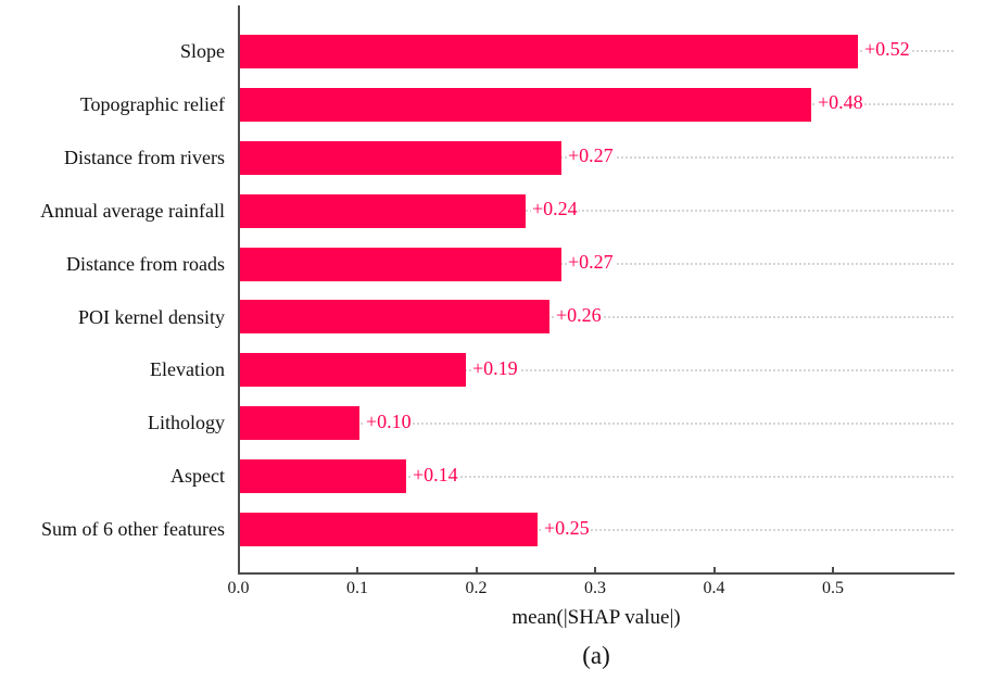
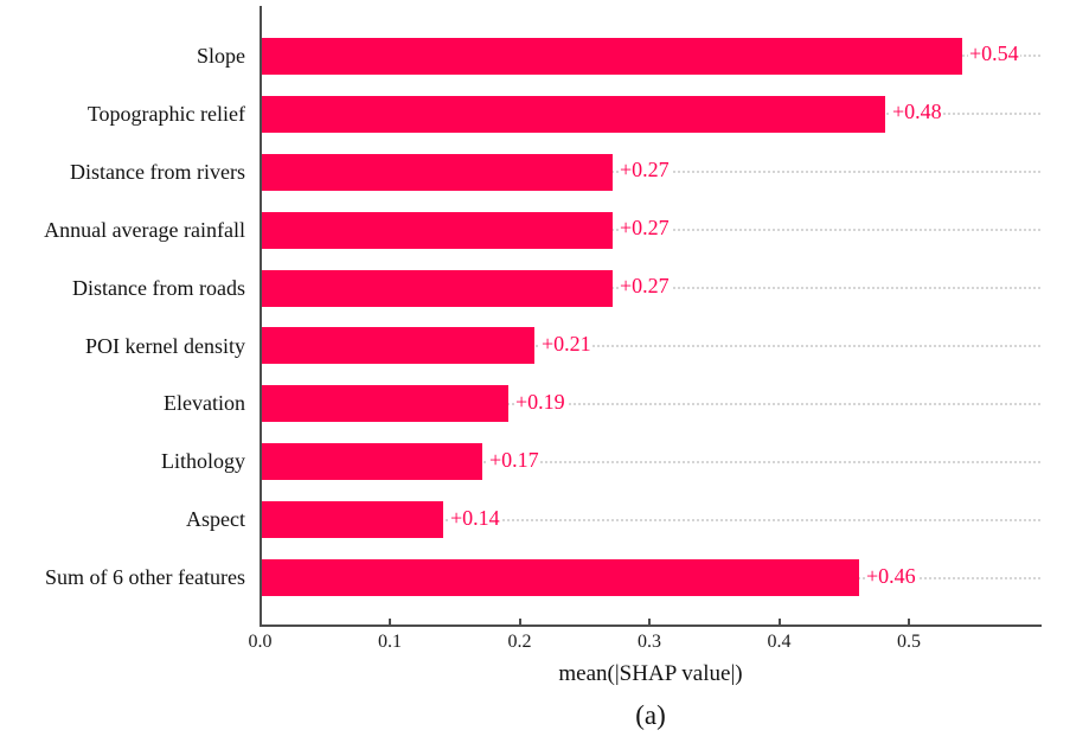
Slope: +0.52 -> +0.54
Annual average rainfall: +0.24 -> +0.27
POI kernel density: +0.26 -> +0.21
Lithology: +0.10 -> +0.17
Sum of 6 other features: +0.25 -> +0.46
